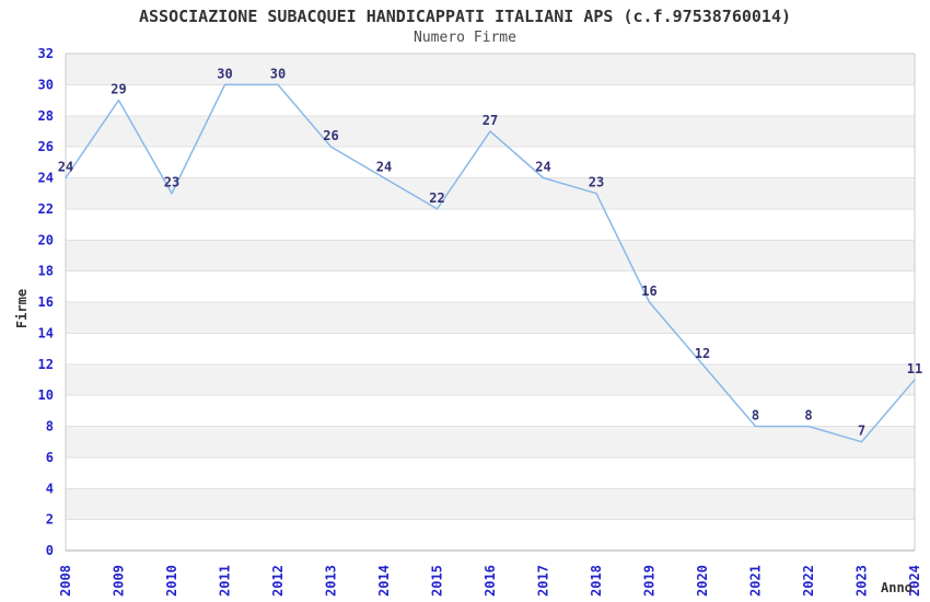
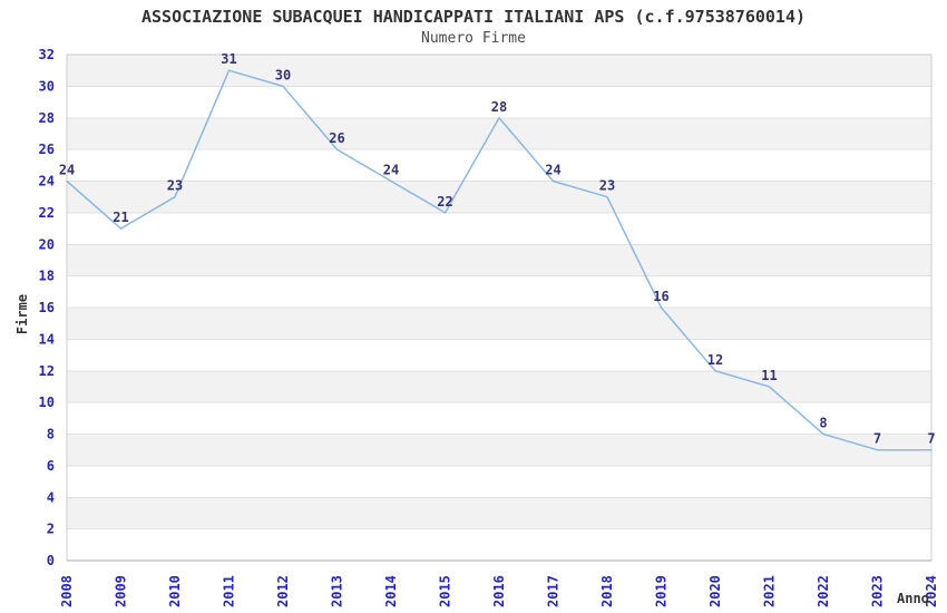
2009: 29 -> 21
2011: 30 -> 31
2016: 27 -> 28
2021: 8 -> 11
2024: 11 -> 7
